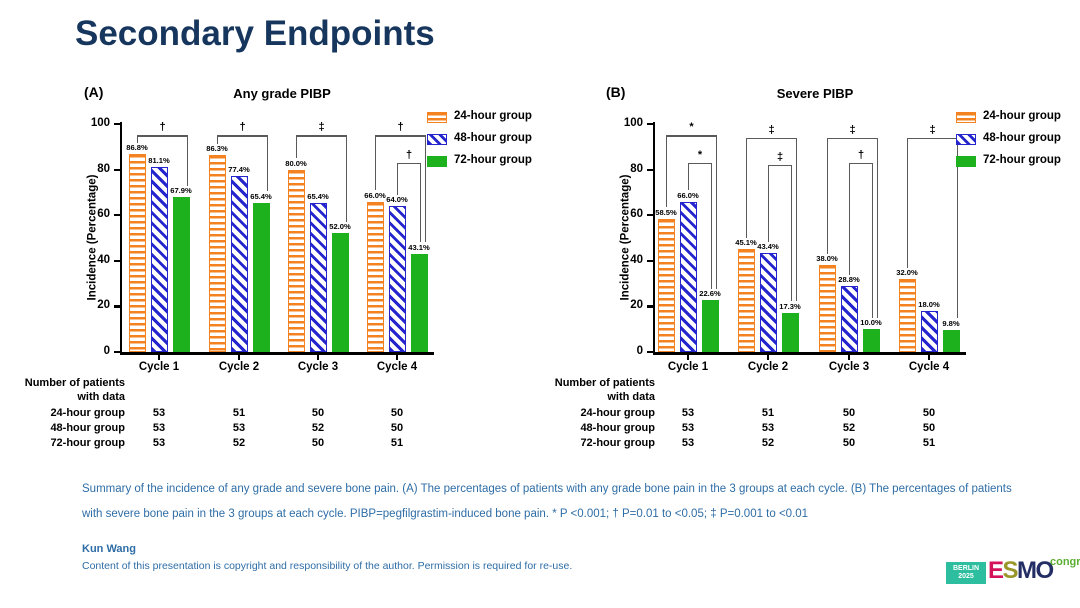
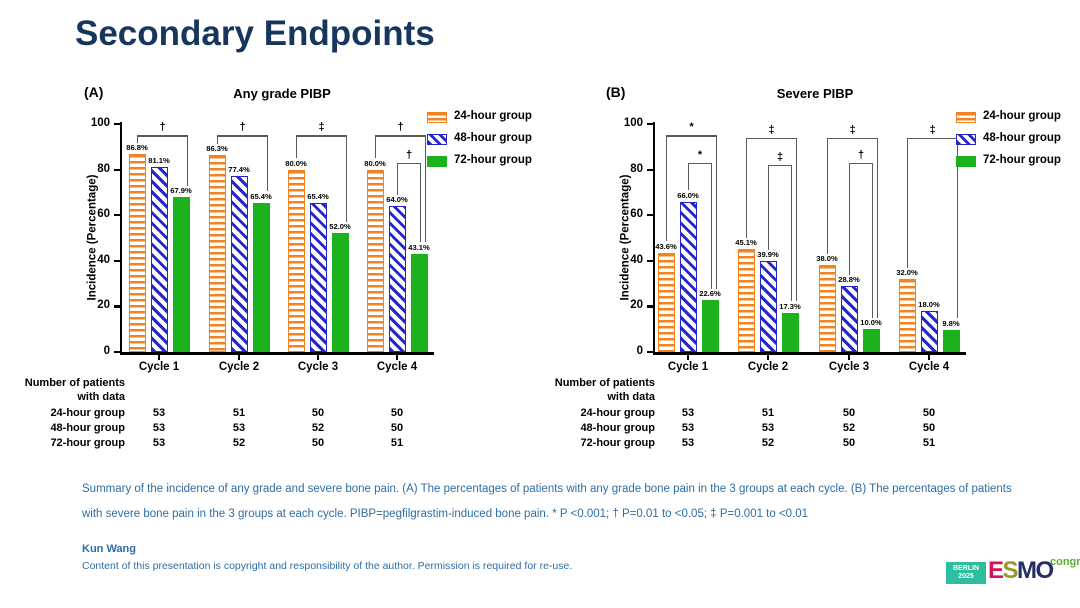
Any grade PIBP/24-hour group/Cycle 4: 66.0% -> 80.0%
Severe PIBP/24-hour group/Cycle 1: 58.5% -> 43.6%
Severe PIBP/48-hour group/Cycle 2: 43.4% -> 39.9%
